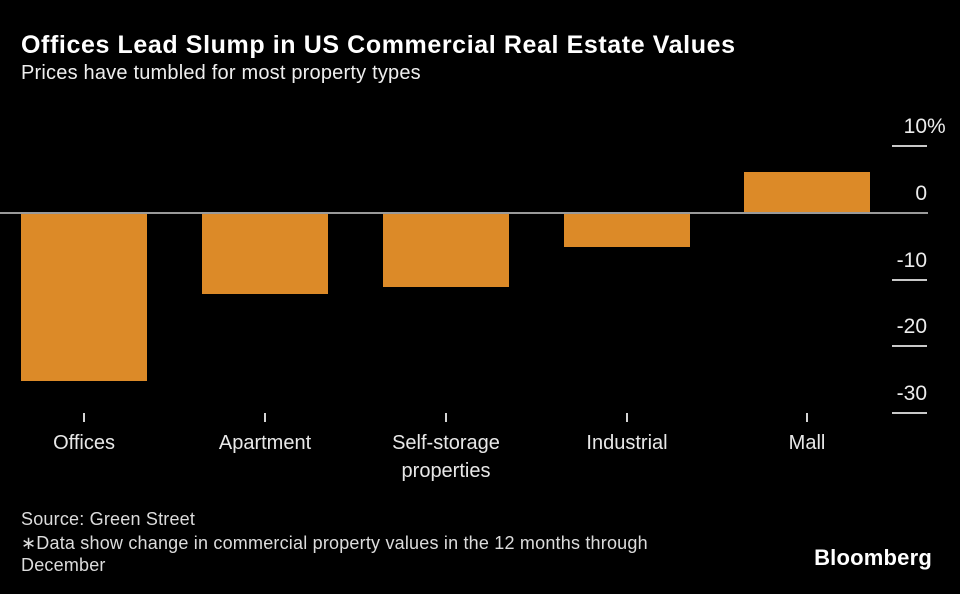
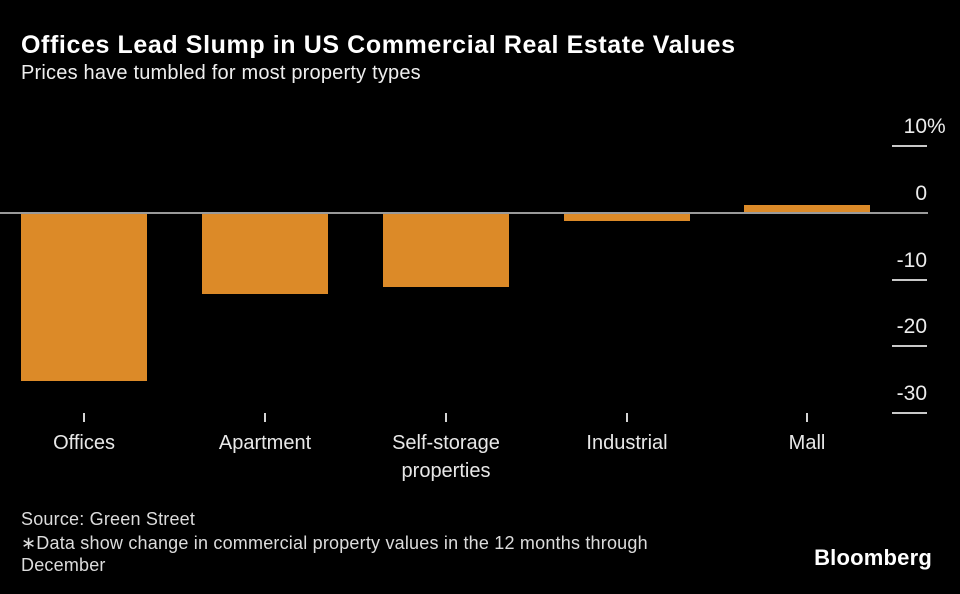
Industrial: -5 -> -1
Mall: 6 -> 1
